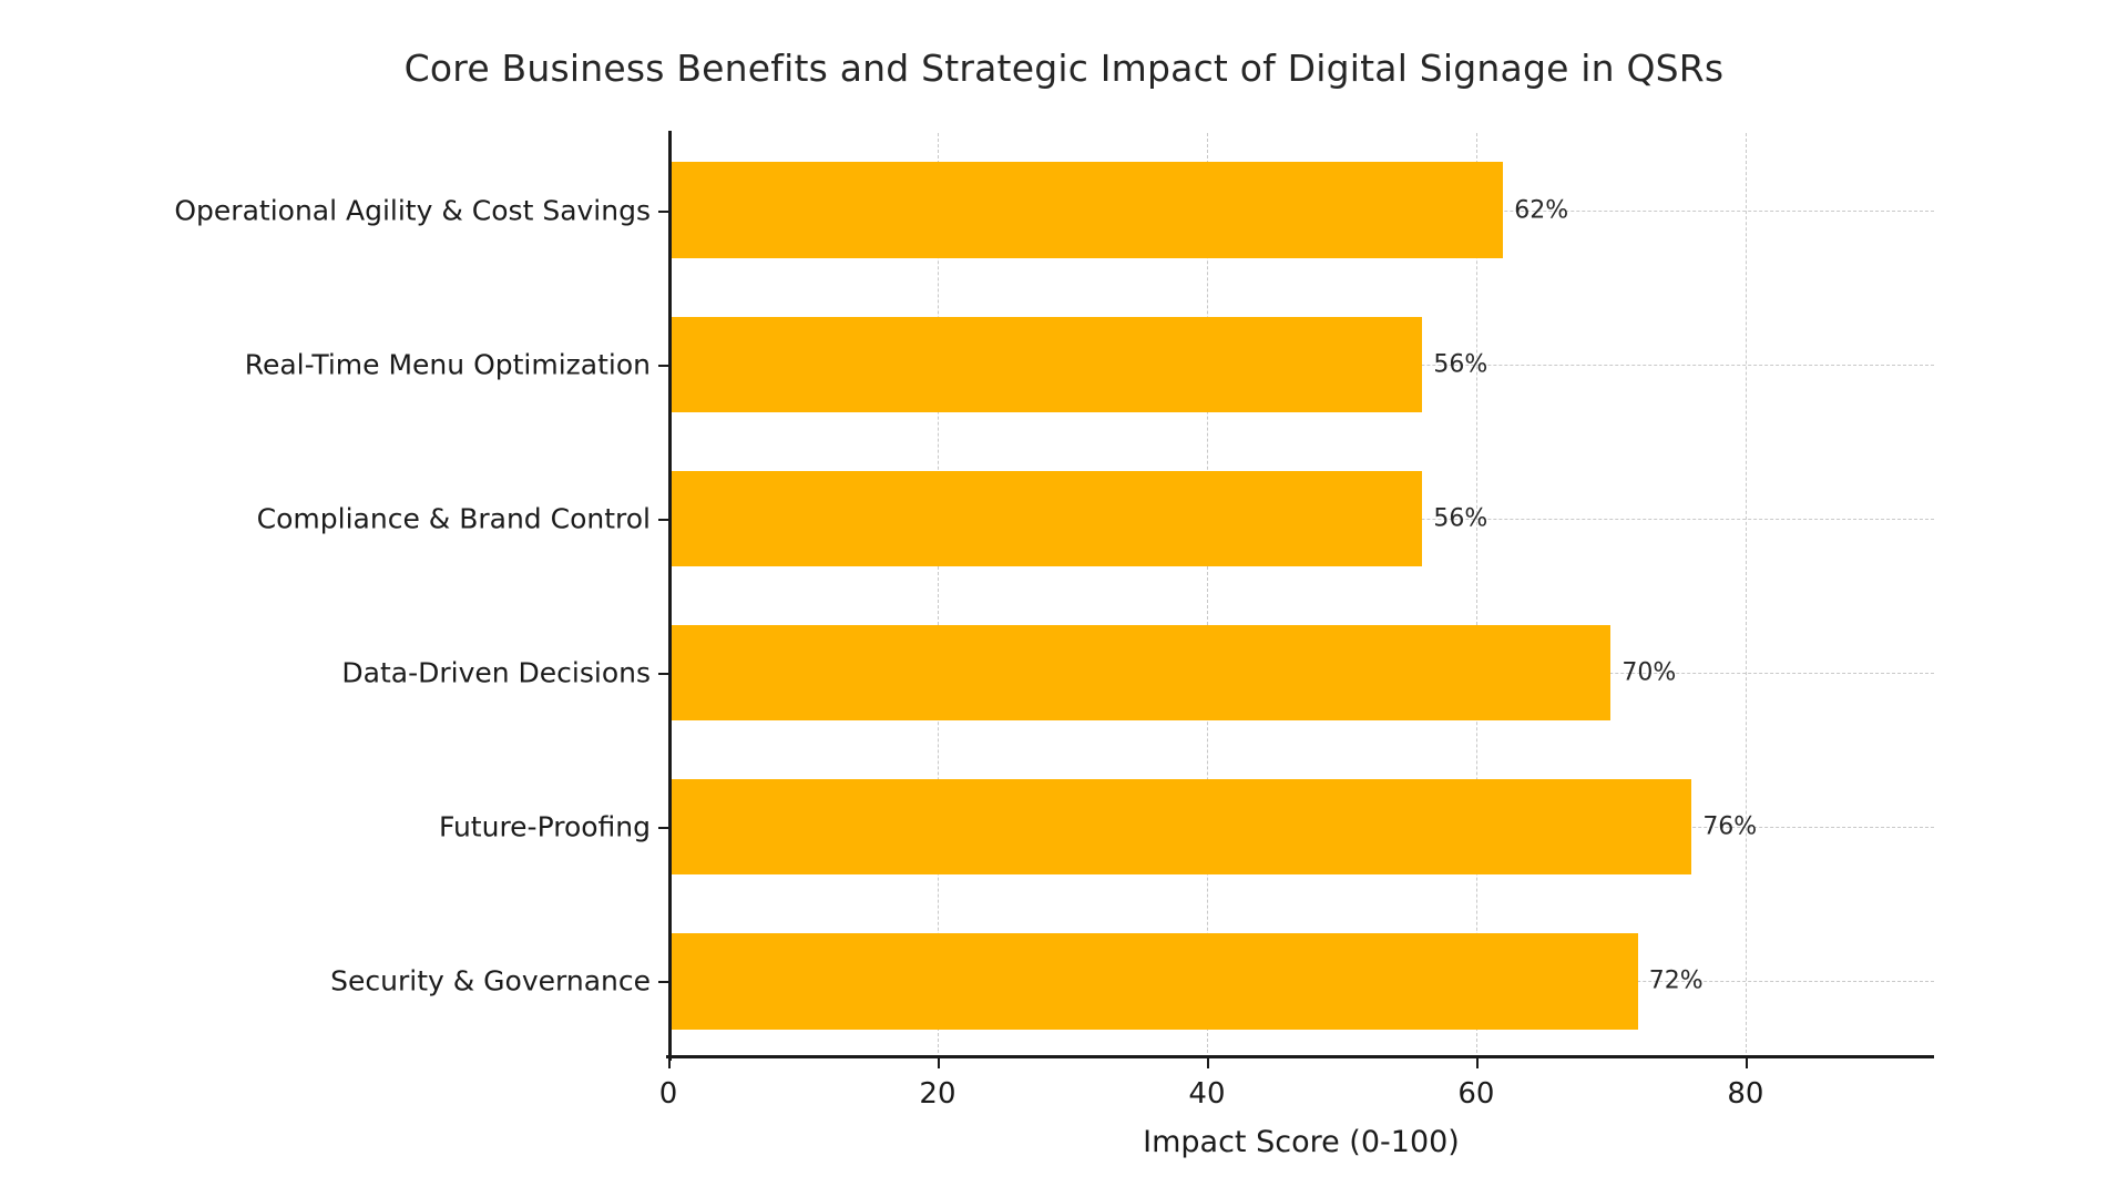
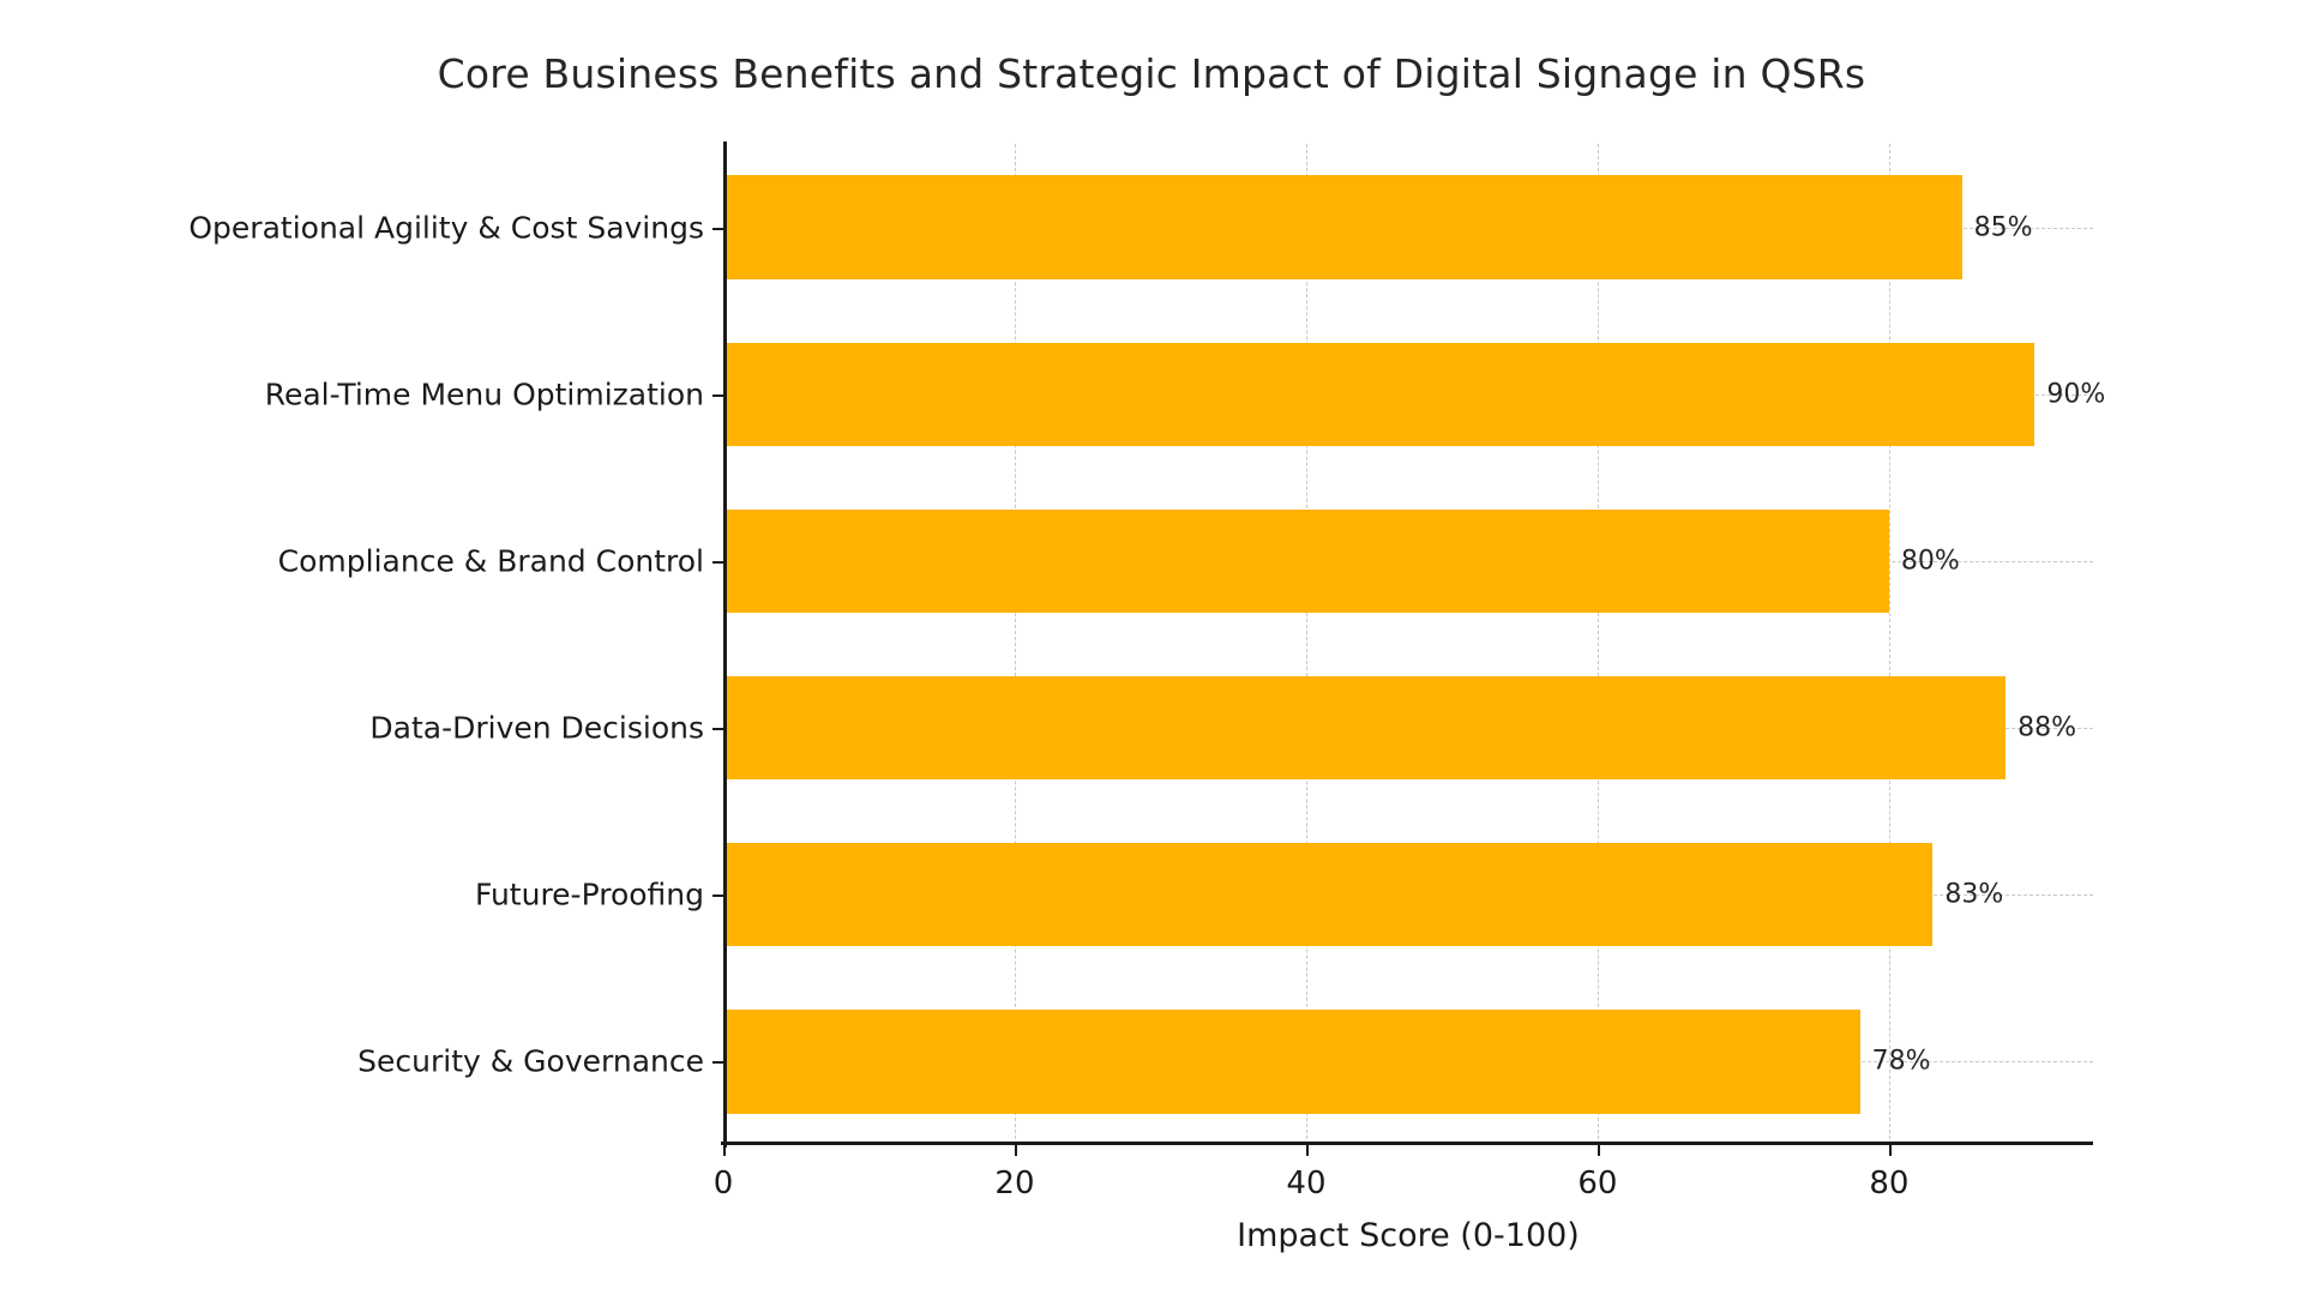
Operational Agility & Cost Savings: 62% -> 85%
Real-Time Menu Optimization: 56% -> 90%
Compliance & Brand Control: 56% -> 80%
Data-Driven Decisions: 70% -> 88%
Future-Proofing: 76% -> 83%
Security & Governance: 72% -> 78%
